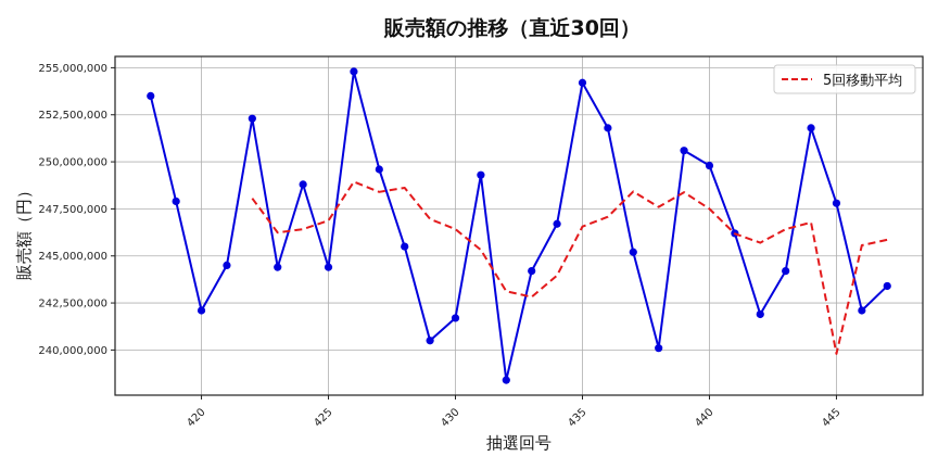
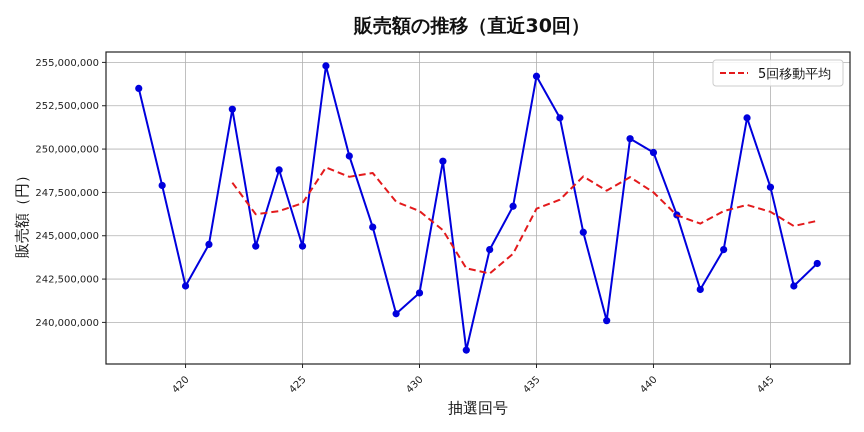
5回移動平均/445: 239800000 -> 246400000
